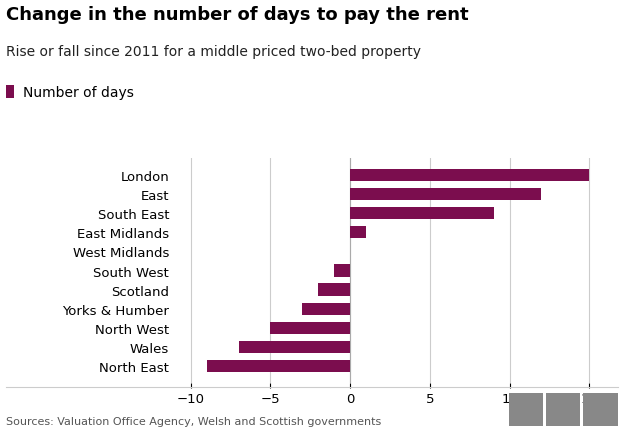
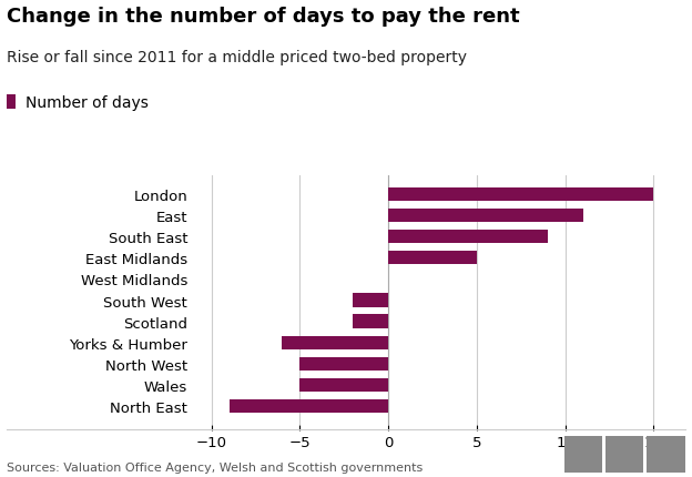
East: 12 -> 11
East Midlands: 1 -> 5
South West: -1 -> -2
Yorks & Humber: -3 -> -6
Wales: -7 -> -5
